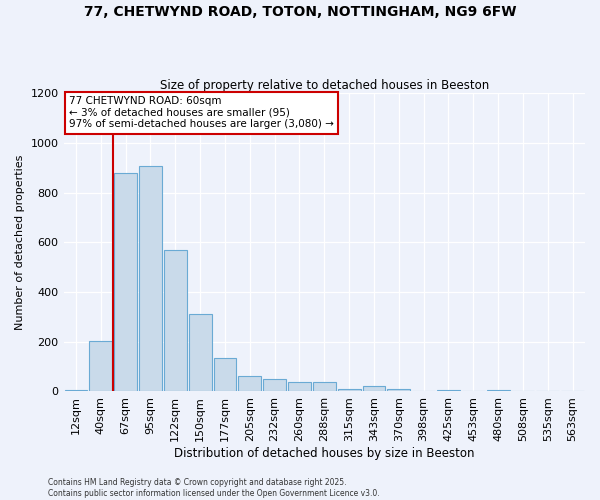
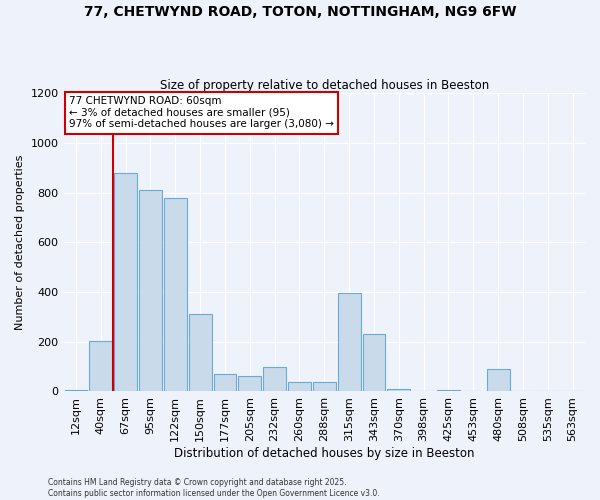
95sqm: 905 -> 810
122sqm: 570 -> 780
177sqm: 135 -> 70
232sqm: 50 -> 100
315sqm: 10 -> 395
343sqm: 20 -> 230
480sqm: 5 -> 90
